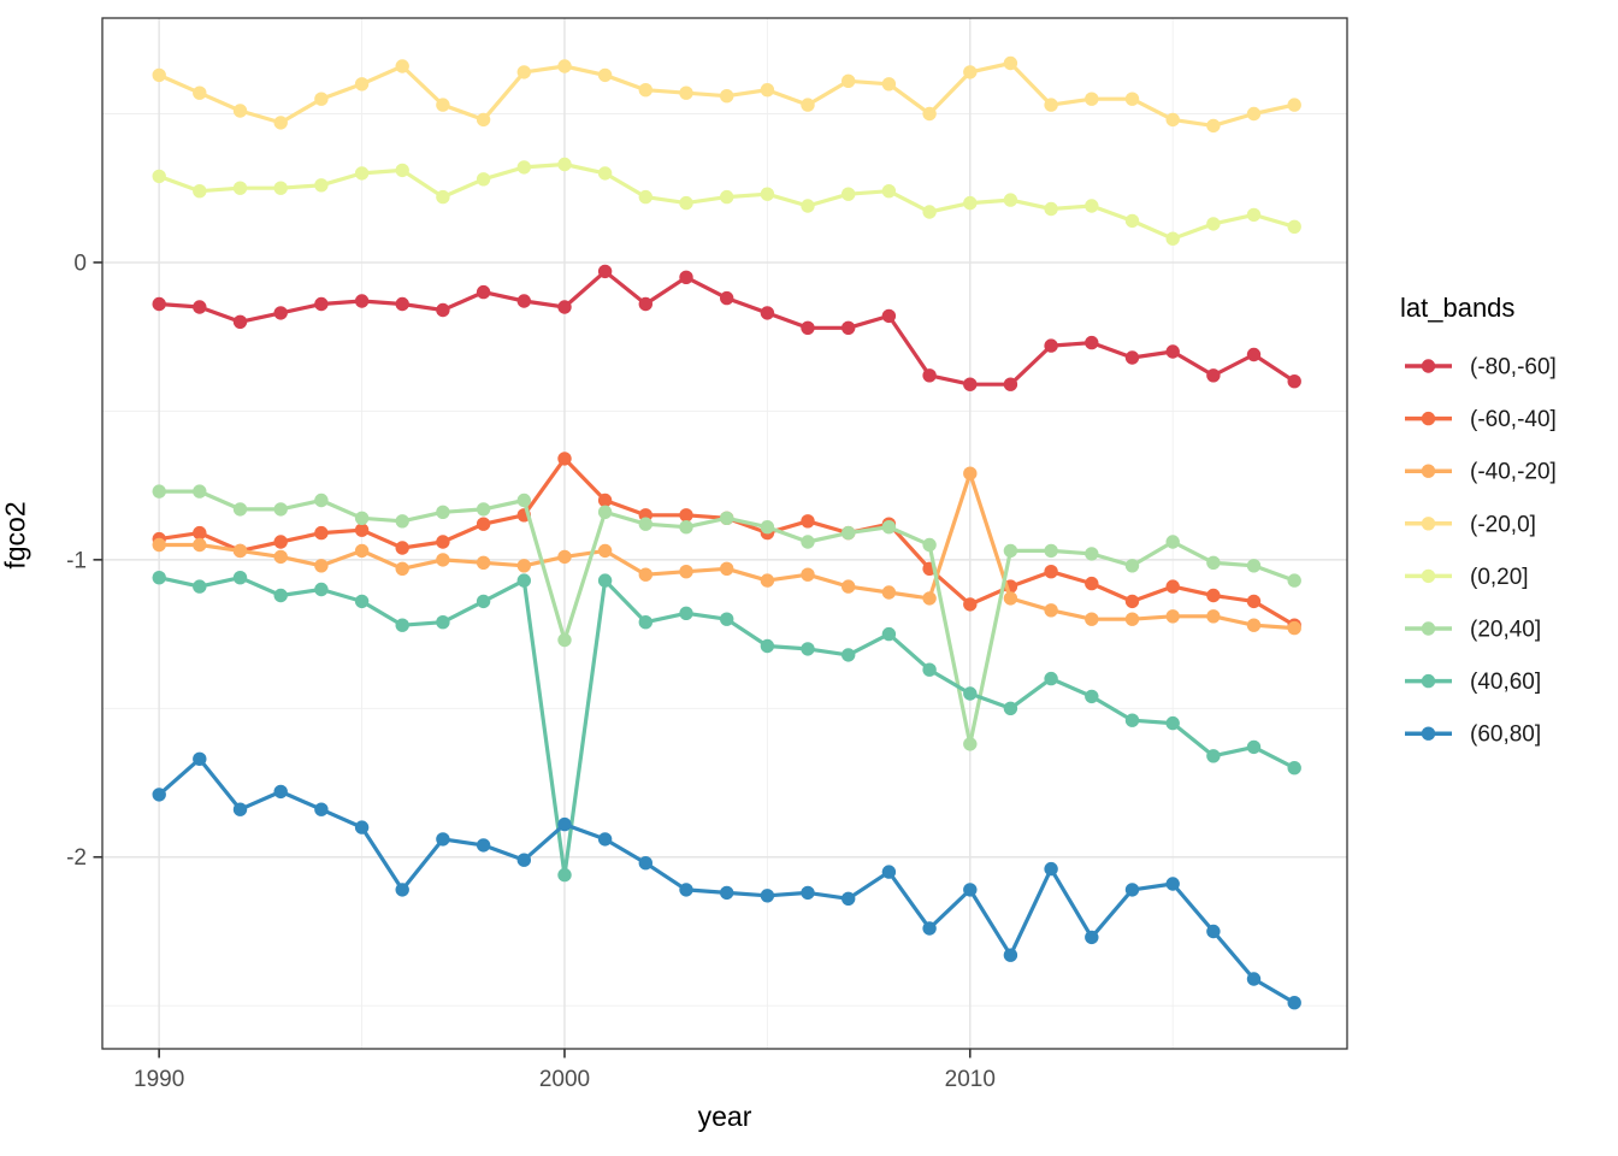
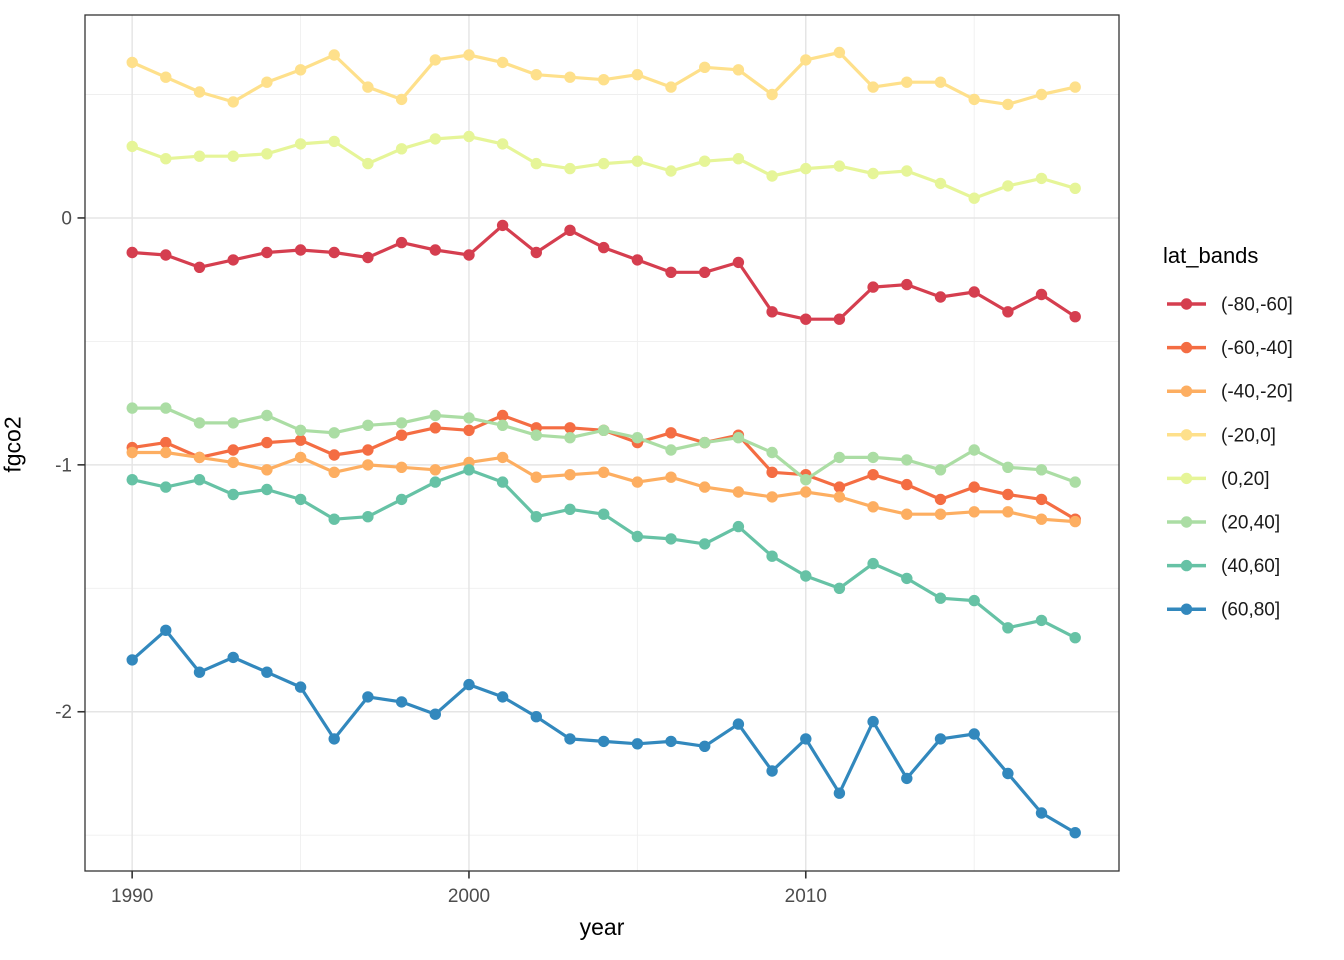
(-60,-40]/2000: -0.66 -> -0.86
(20,40]/2000: -1.27 -> -0.81
(40,60]/2000: -2.06 -> -1.02
(-60,-40]/2010: -1.15 -> -1.04
(-40,-20]/2010: -0.71 -> -1.11
(20,40]/2010: -1.62 -> -1.06
